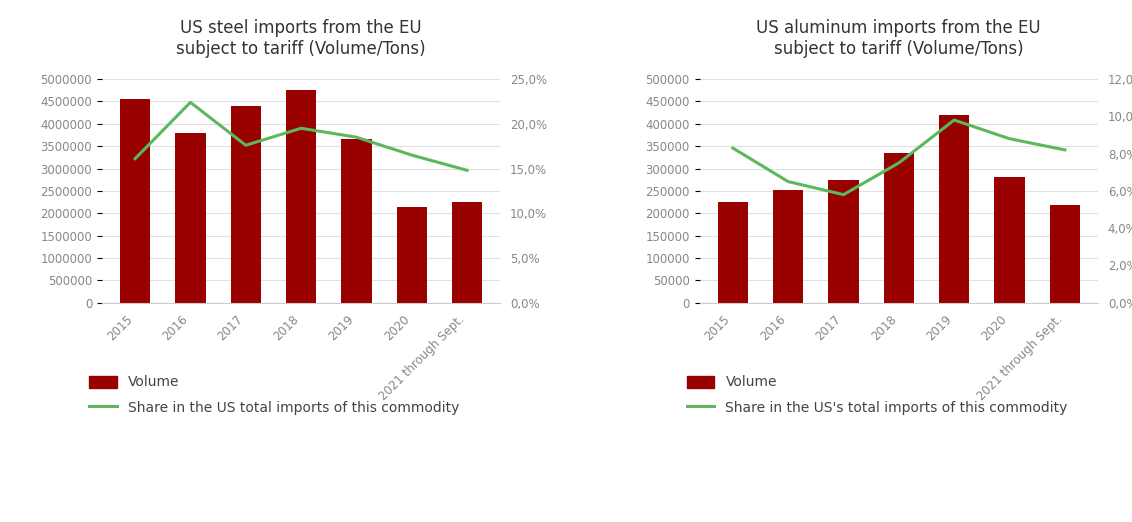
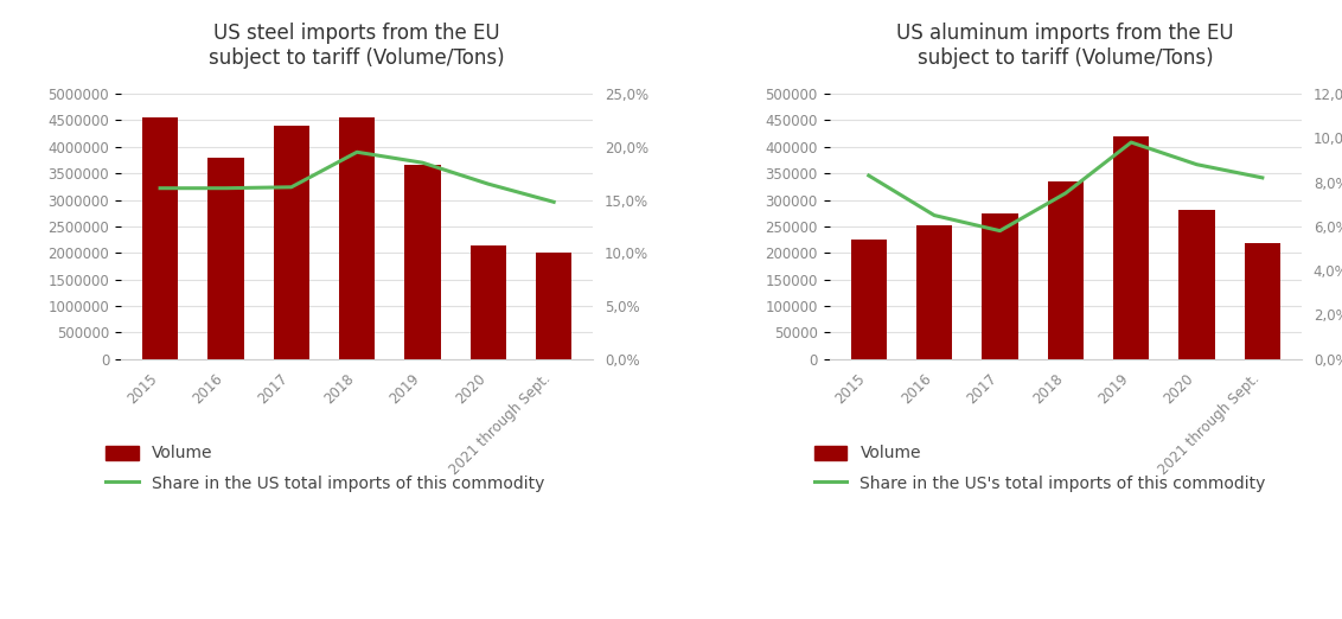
US steel imports from the EU subject to tariff (Volume/Tons)/Share in the US total imports of this commodity/2016: 22,4% -> 16,1%
US steel imports from the EU subject to tariff (Volume/Tons)/Share in the US total imports of this commodity/2017: 17,6% -> 16,2%
US steel imports from the EU subject to tariff (Volume/Tons)/Volume/2018: 4750000 -> 4550000
US steel imports from the EU subject to tariff (Volume/Tons)/Volume/2021 through Sept.: 2250000 -> 2000000
